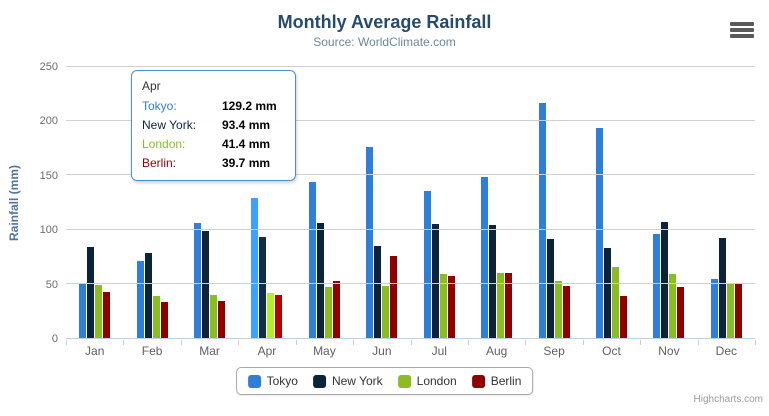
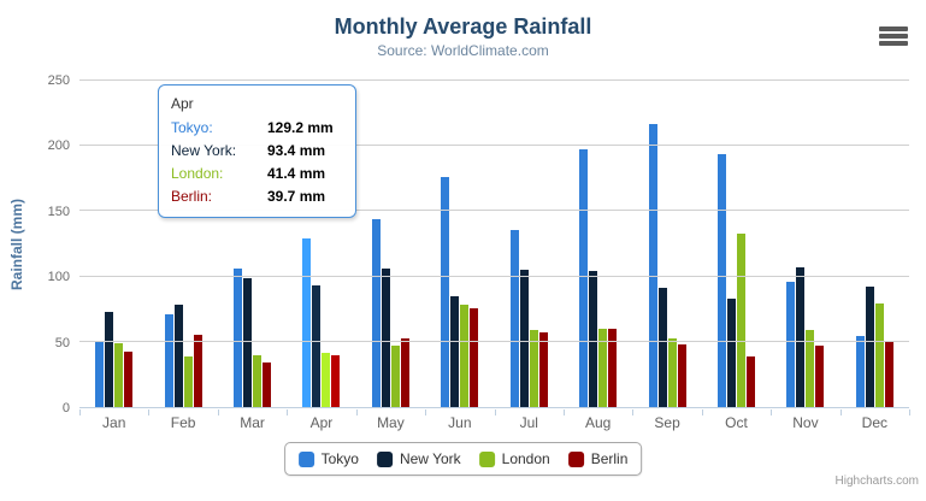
New York/Jan: 84 -> 73
Berlin/Feb: 33 -> 55
London/Jun: 48 -> 78
Tokyo/Aug: 148 -> 197
London/Oct: 65 -> 133
London/Dec: 51 -> 79
